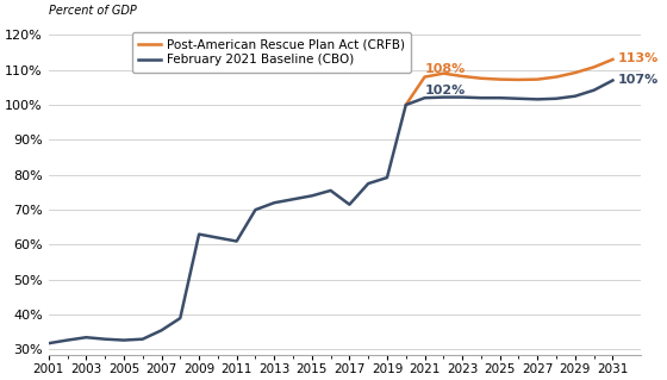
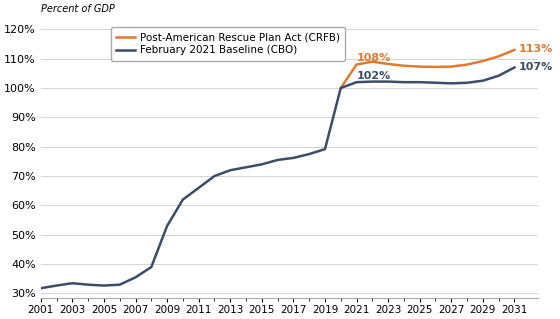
February 2021 Baseline (CBO)/2009: 63.0% -> 53.0%
February 2021 Baseline (CBO)/2011: 61.0% -> 66.0%
February 2021 Baseline (CBO)/2017: 71.5% -> 76.2%
